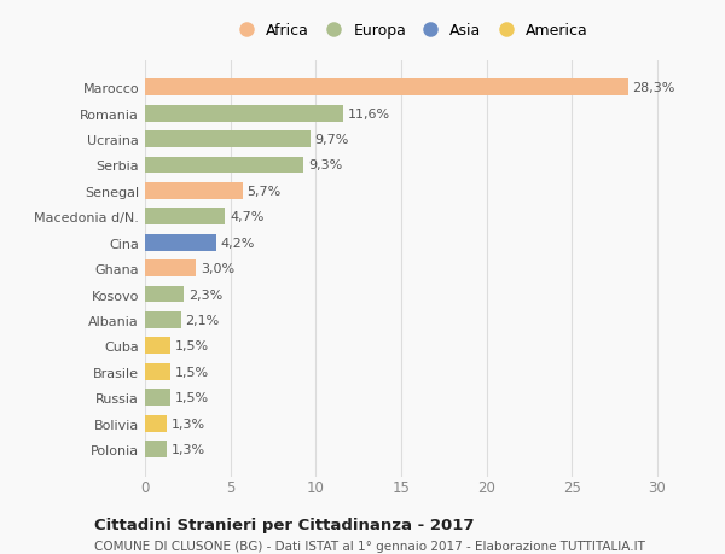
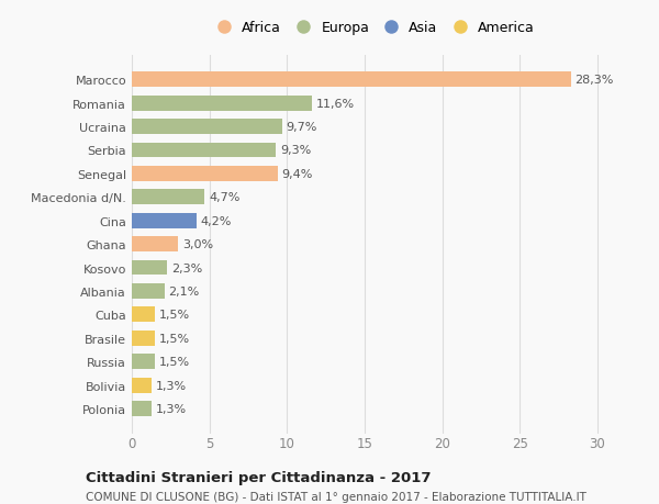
Senegal: 5,7% -> 9,4%
